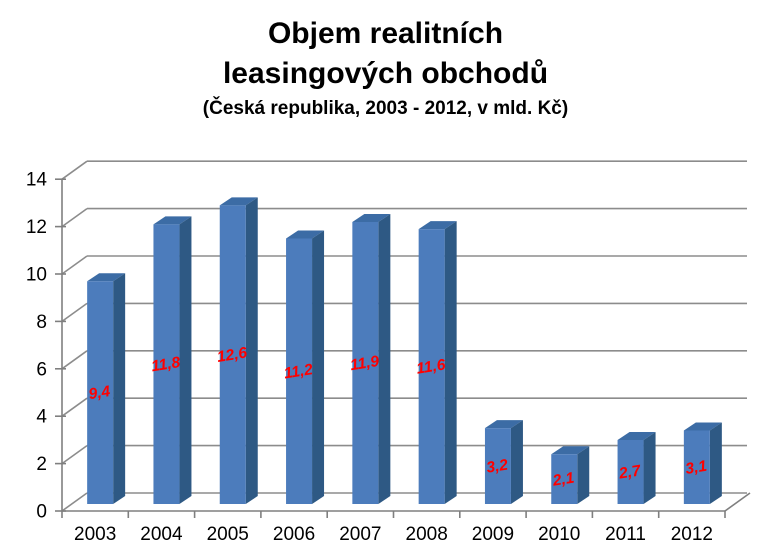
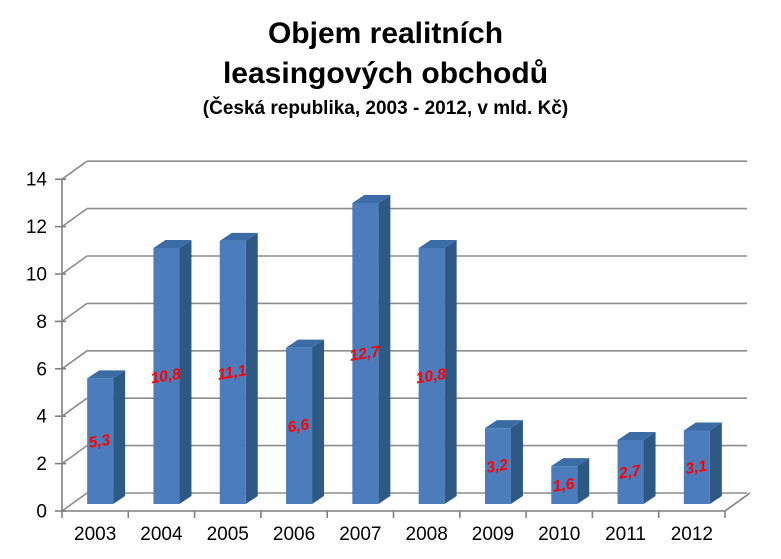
2003: 9,4 -> 5,3
2004: 11,8 -> 10,8
2005: 12,6 -> 11,1
2006: 11,2 -> 6,6
2007: 11,9 -> 12,7
2008: 11,6 -> 10,8
2010: 2,1 -> 1,6
